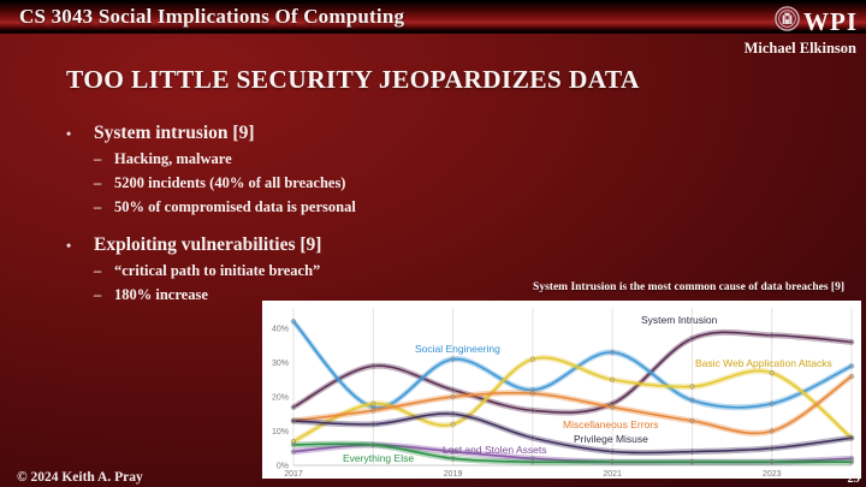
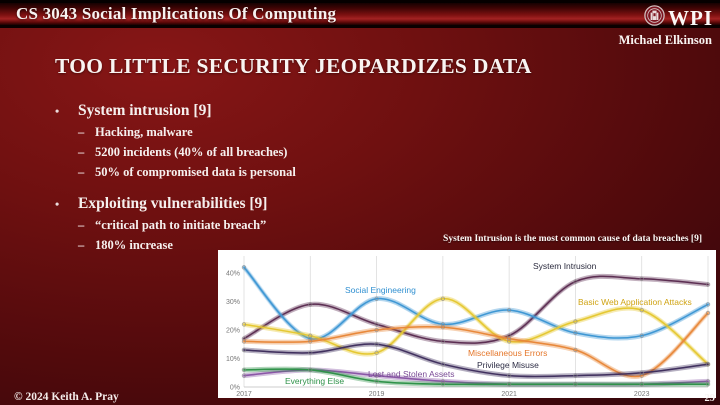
Basic Web Application Attacks/2017: 7% -> 22%
Miscellaneous Errors/2017: 13% -> 16%
Social Engineering/2021: 33% -> 27%
Basic Web Application Attacks/2021: 25% -> 16%
Miscellaneous Errors/2023: 10% -> 4%
